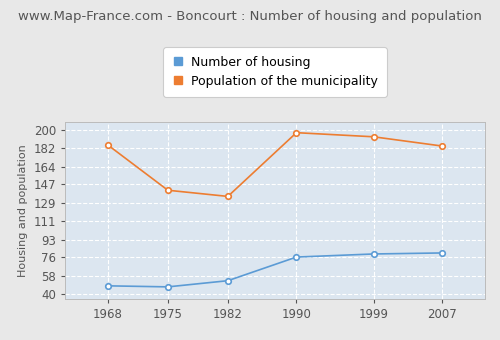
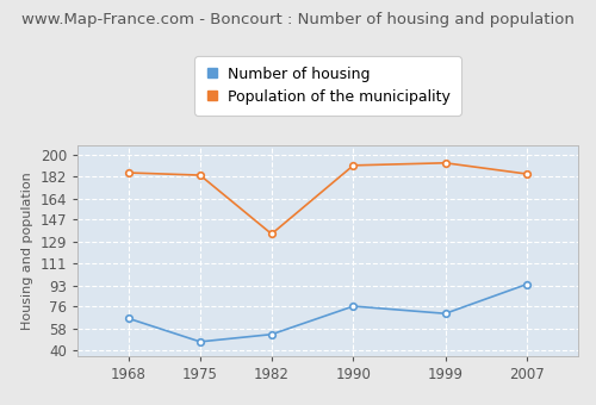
Number of housing/1968: 48 -> 66
Population of the municipality/1975: 141 -> 183
Population of the municipality/1990: 197 -> 191
Number of housing/1999: 79 -> 70
Number of housing/2007: 80 -> 94
